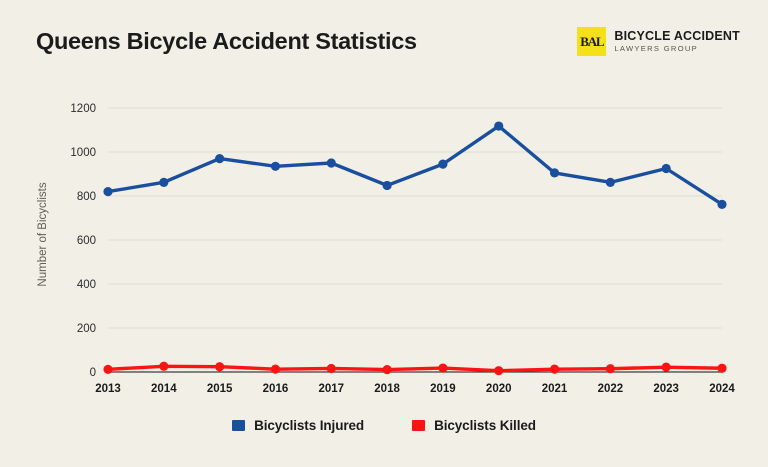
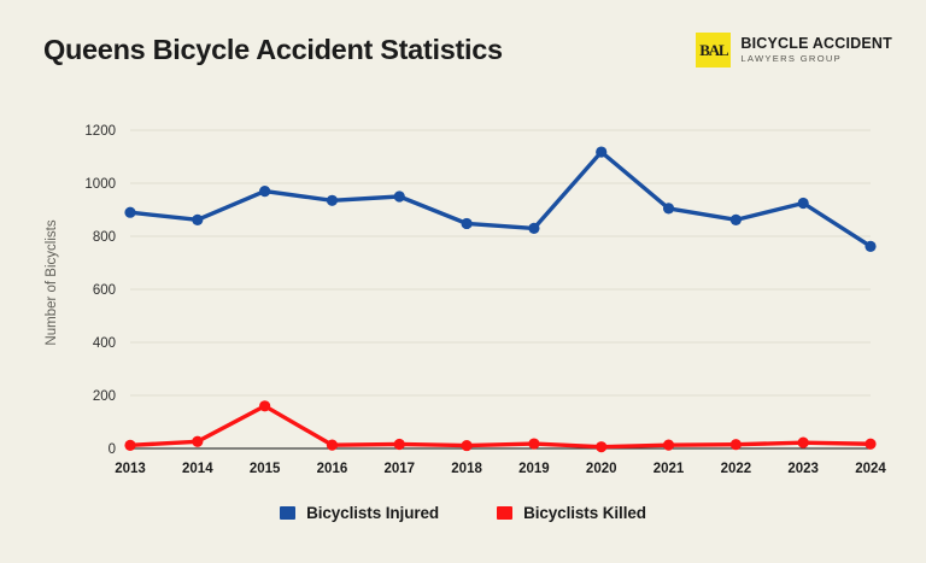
Bicyclists Injured/2013: 820 -> 890
Bicyclists Killed/2015: 20 -> 160
Bicyclists Injured/2019: 940 -> 830
